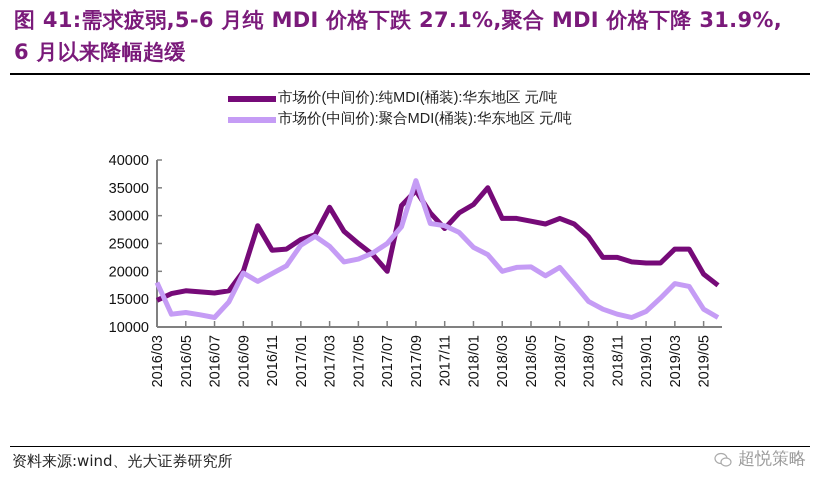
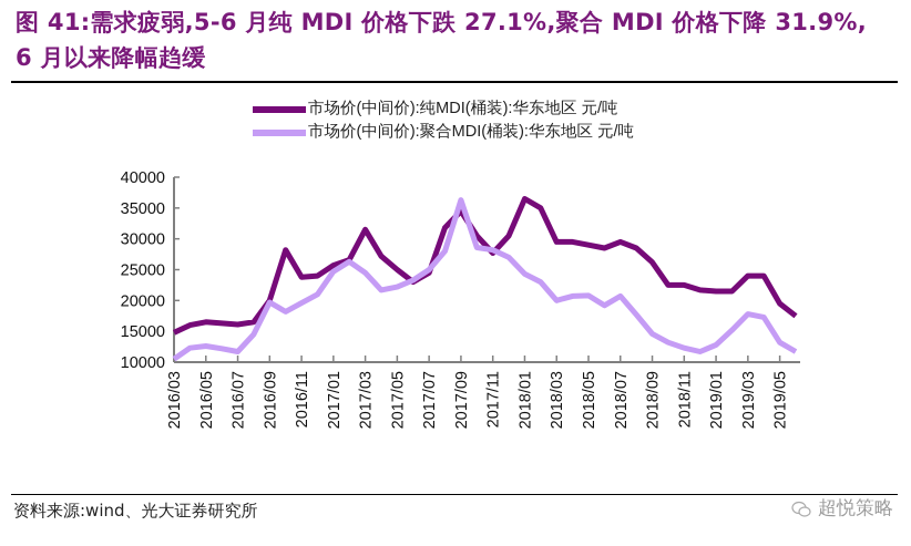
市场价(中间价):聚合MDI(桶装):华东地区 元/吨/2016/03: 18000 -> 10000
市场价(中间价):纯MDI(桶装):华东地区 元/吨/2017/07: 20000 -> 24000
市场价(中间价):纯MDI(桶装):华东地区 元/吨/2018/01: 32000 -> 36000
